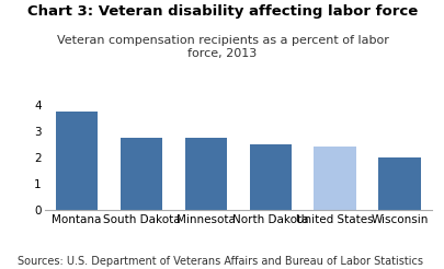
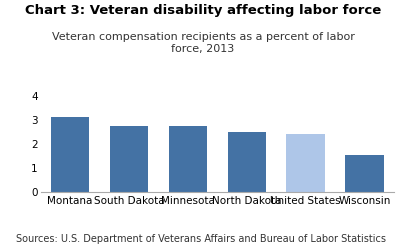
Montana: 3.75 -> 3.10
Wisconsin: 2.00 -> 1.55
